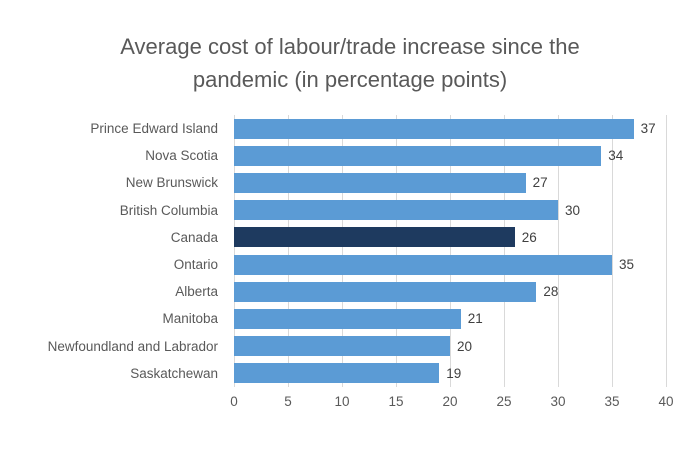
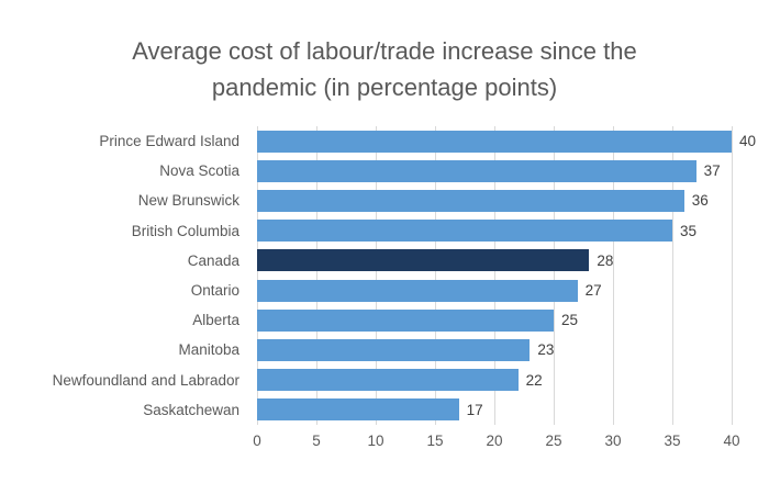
Prince Edward Island: 37 -> 40
Nova Scotia: 34 -> 37
New Brunswick: 27 -> 36
British Columbia: 30 -> 35
Canada: 26 -> 28
Ontario: 35 -> 27
Alberta: 28 -> 25
Manitoba: 21 -> 23
Newfoundland and Labrador: 20 -> 22
Saskatchewan: 19 -> 17
